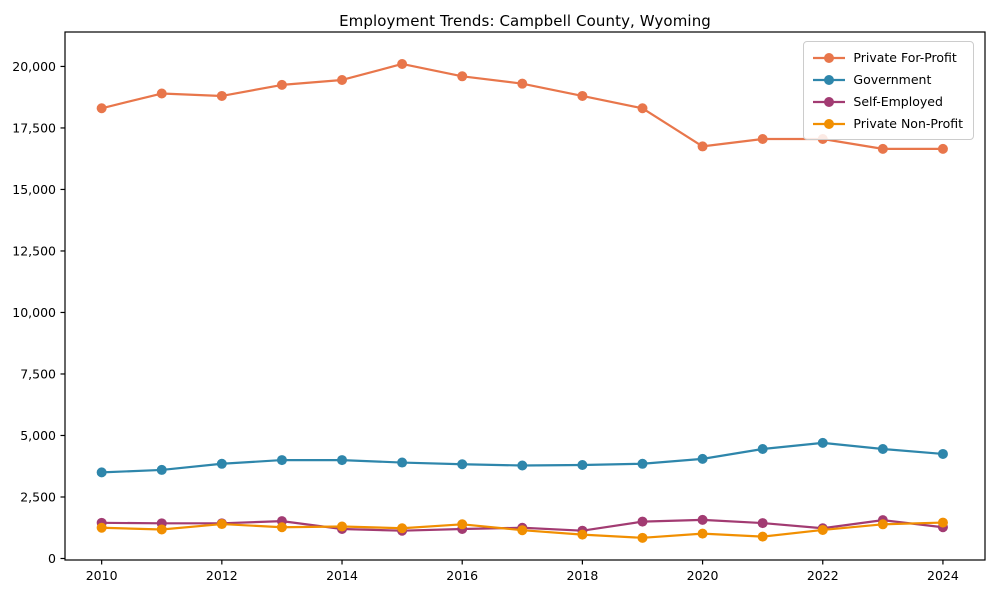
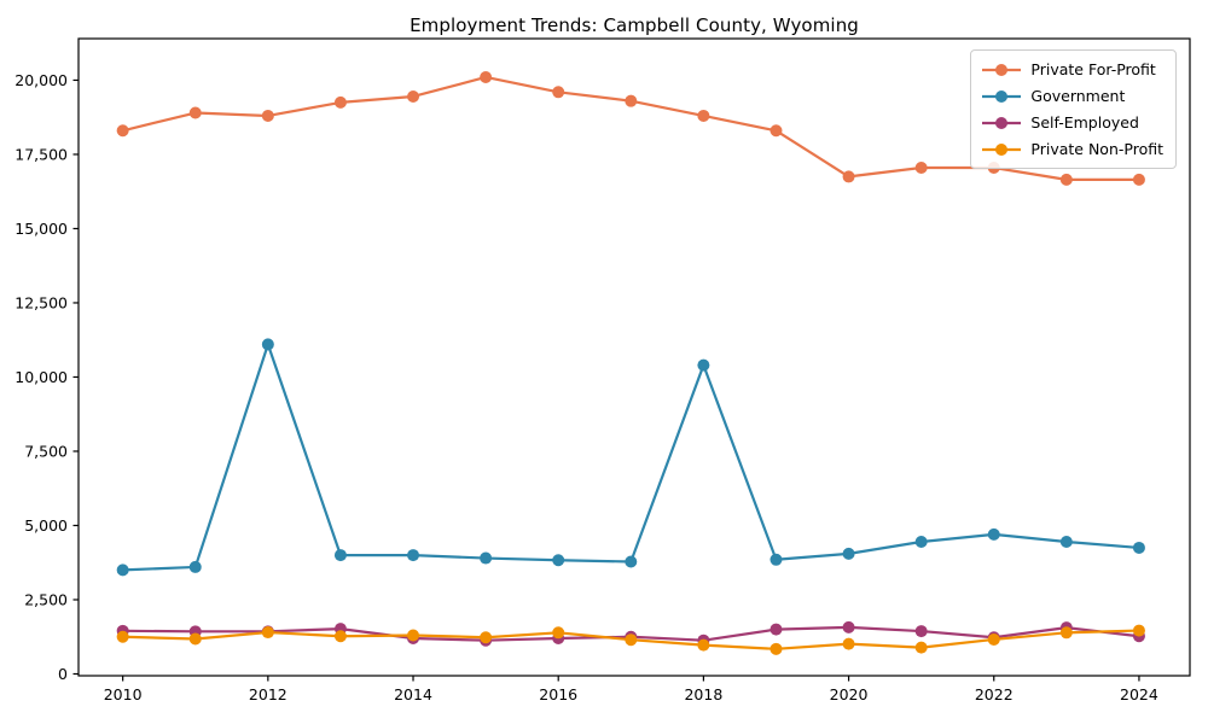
Government/2012: 3800 -> 11100
Government/2018: 3800 -> 10400
